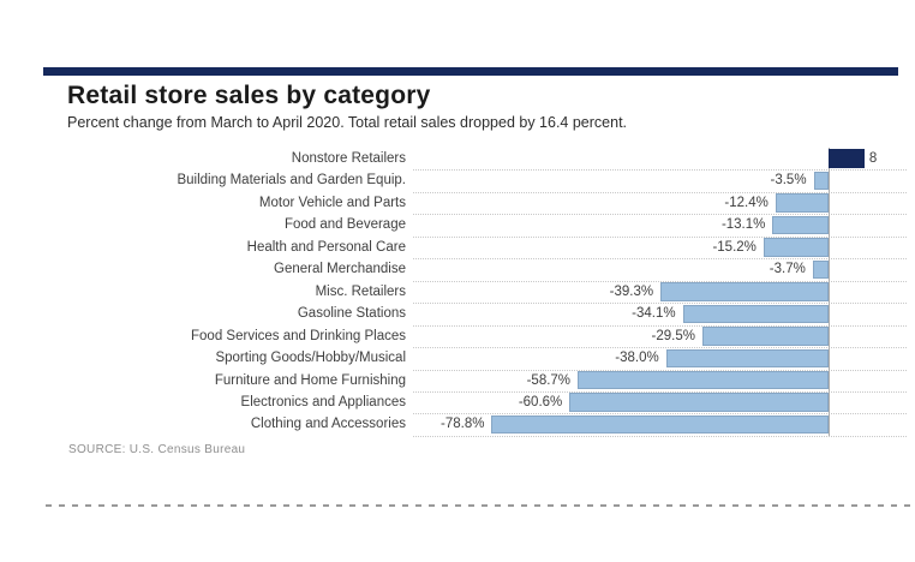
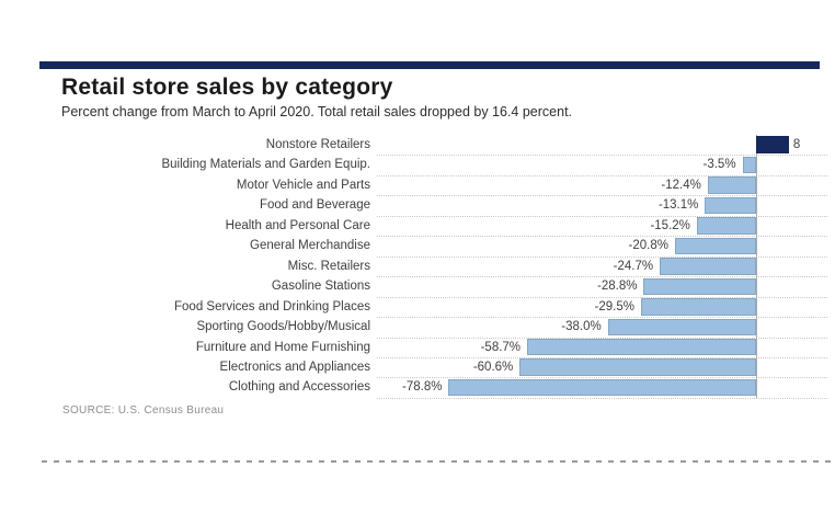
General Merchandise: -3.7% -> -20.8%
Misc. Retailers: -39.3% -> -24.7%
Gasoline Stations: -34.1% -> -28.8%
